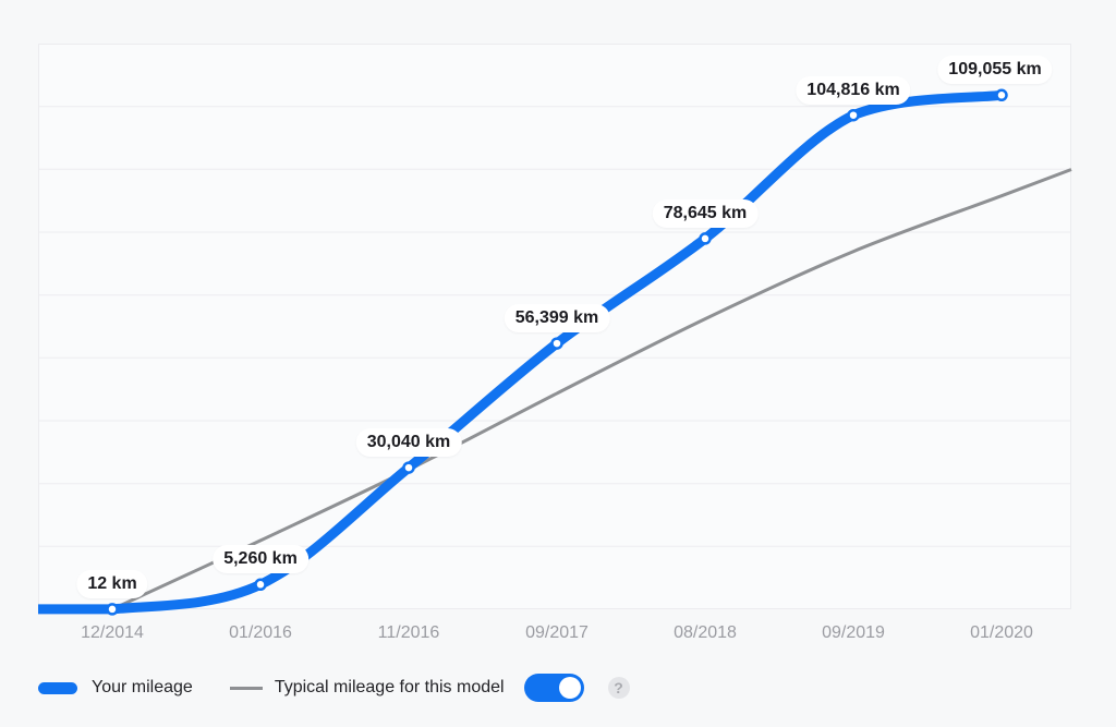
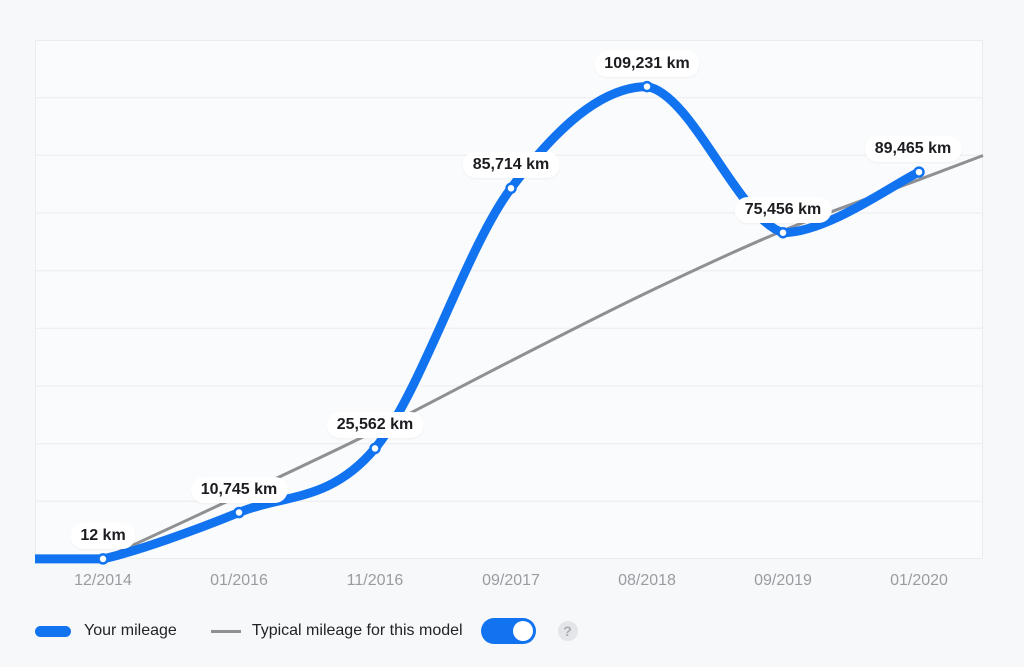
Your mileage/01/2016: 5,260 -> 10,745
Your mileage/11/2016: 30,040 -> 25,562
Your mileage/09/2017: 56,399 -> 85,714
Your mileage/08/2018: 78,645 -> 109,231
Your mileage/09/2019: 104,816 -> 75,456
Your mileage/01/2020: 109,055 -> 89,465
